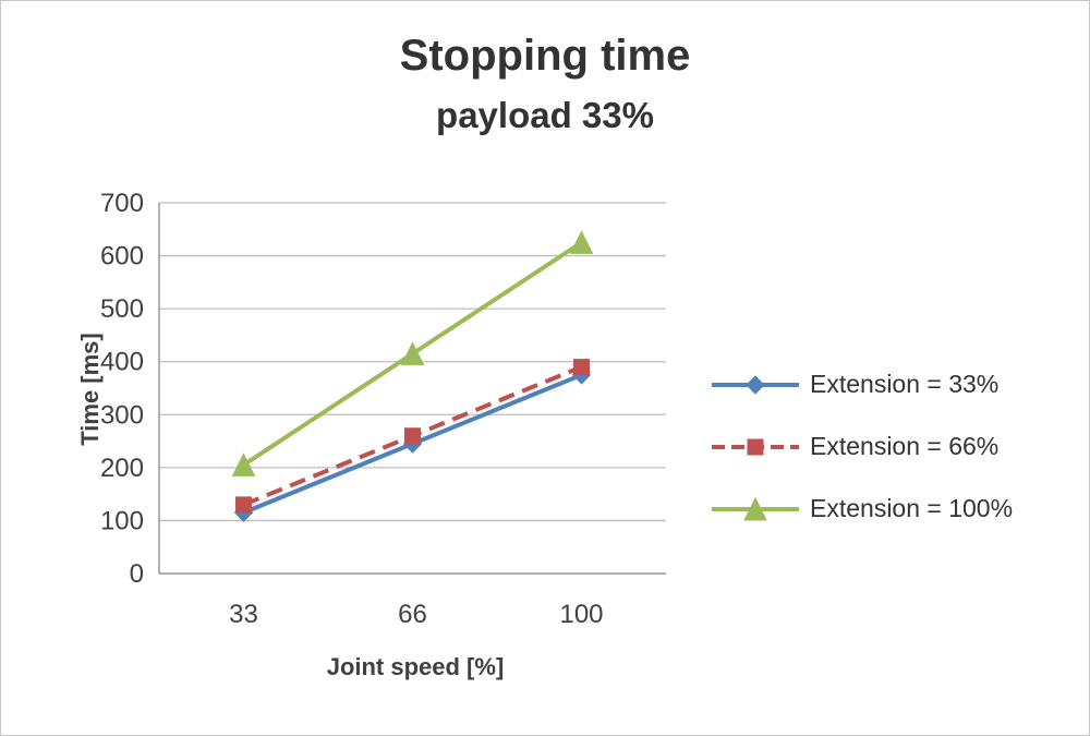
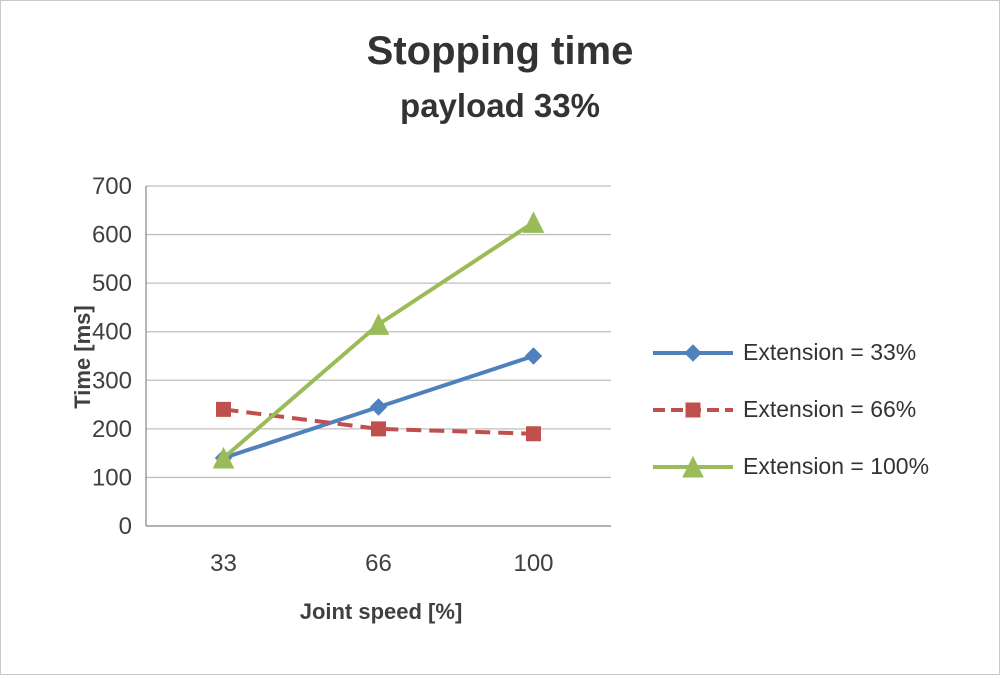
Extension = 33%/33: 120 -> 140
Extension = 66%/33: 130 -> 240
Extension = 100%/33: 200 -> 140
Extension = 66%/66: 260 -> 200
Extension = 33%/100: 380 -> 350
Extension = 66%/100: 390 -> 190
